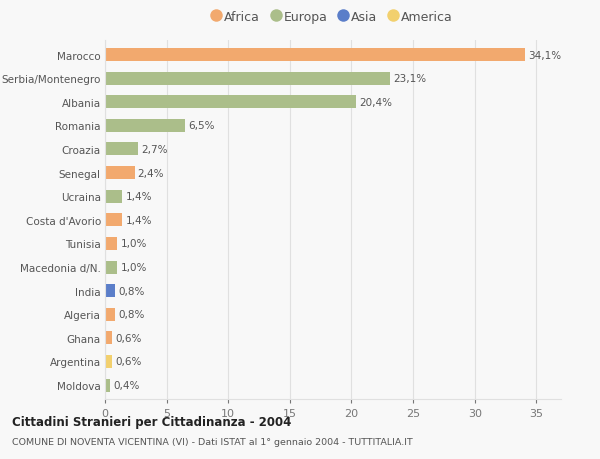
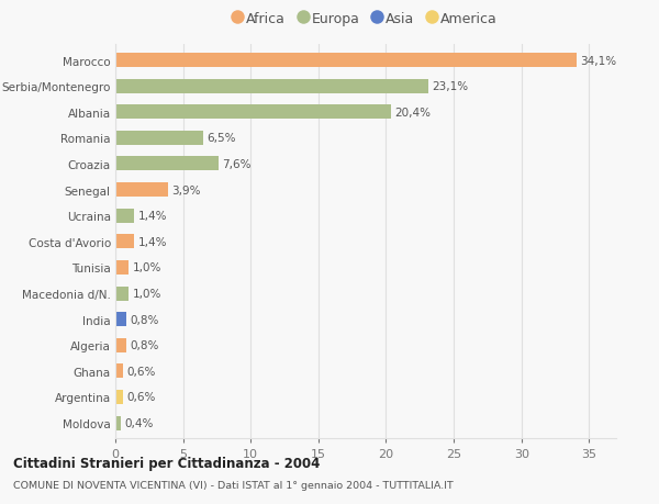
Croazia: 2,7% -> 7,6%
Senegal: 2,4% -> 3,9%
